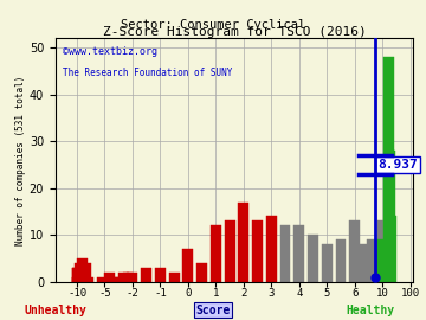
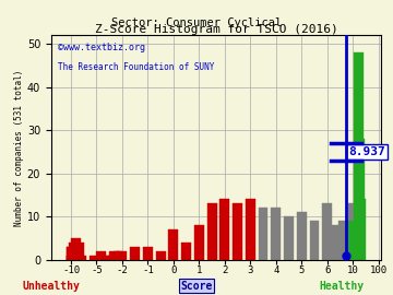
1: 12 -> 8
2: 17 -> 14
5: 8 -> 11
